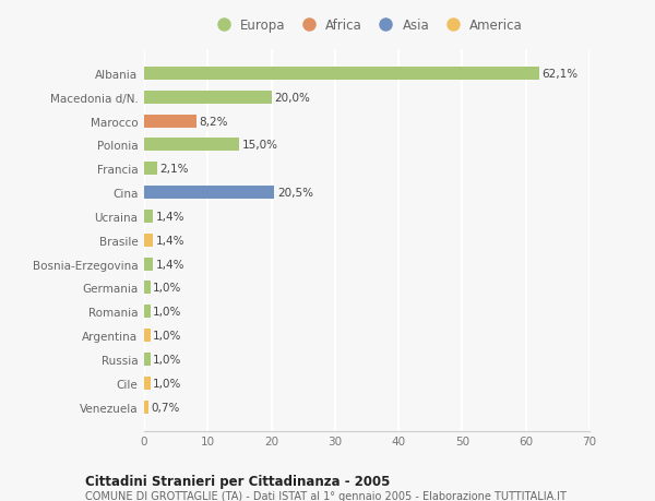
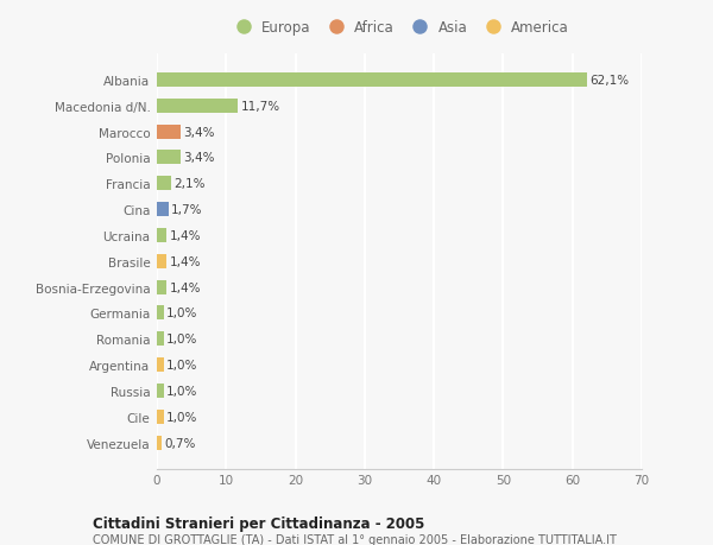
Macedonia d/N.: 20,0% -> 11,7%
Marocco: 8,2% -> 3,4%
Polonia: 15,0% -> 3,4%
Cina: 20,5% -> 1,7%
